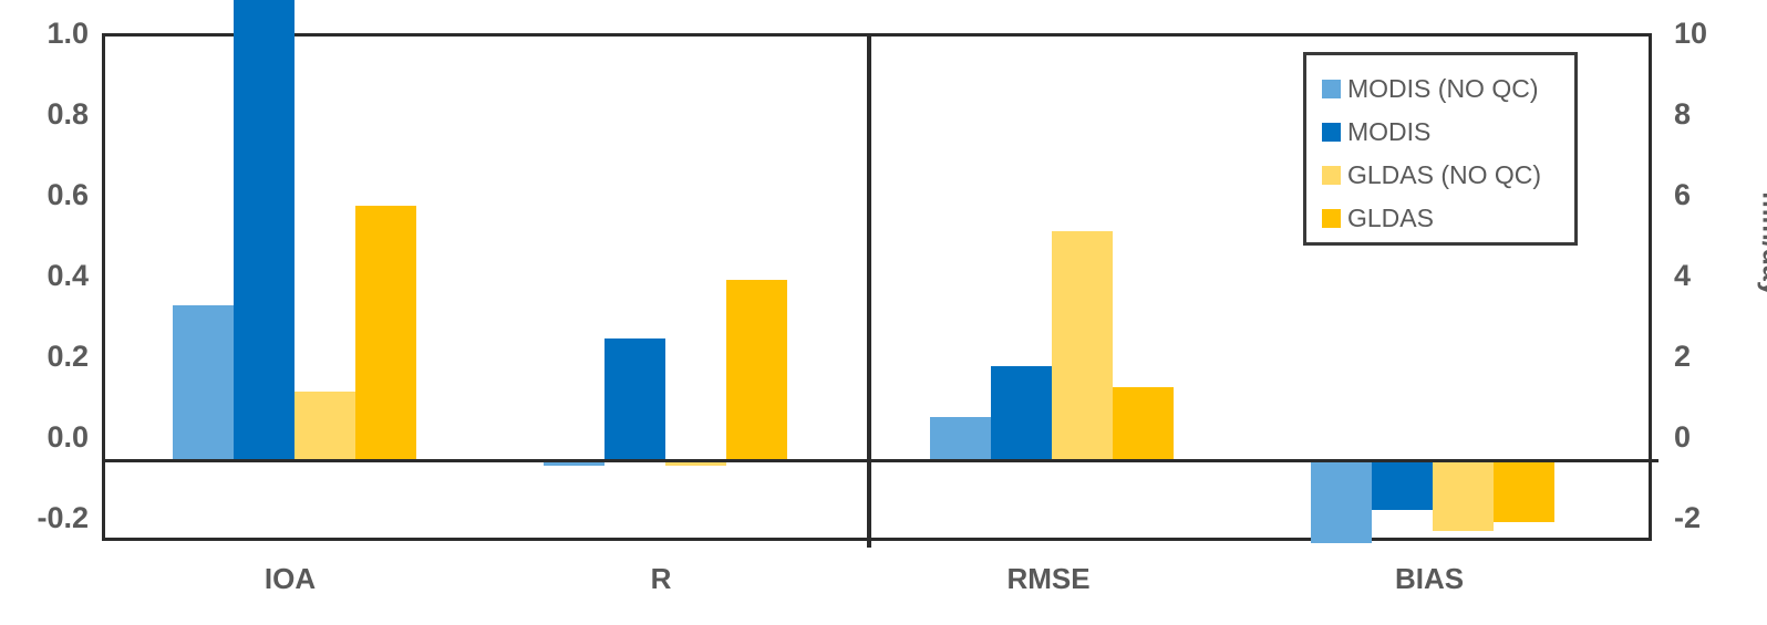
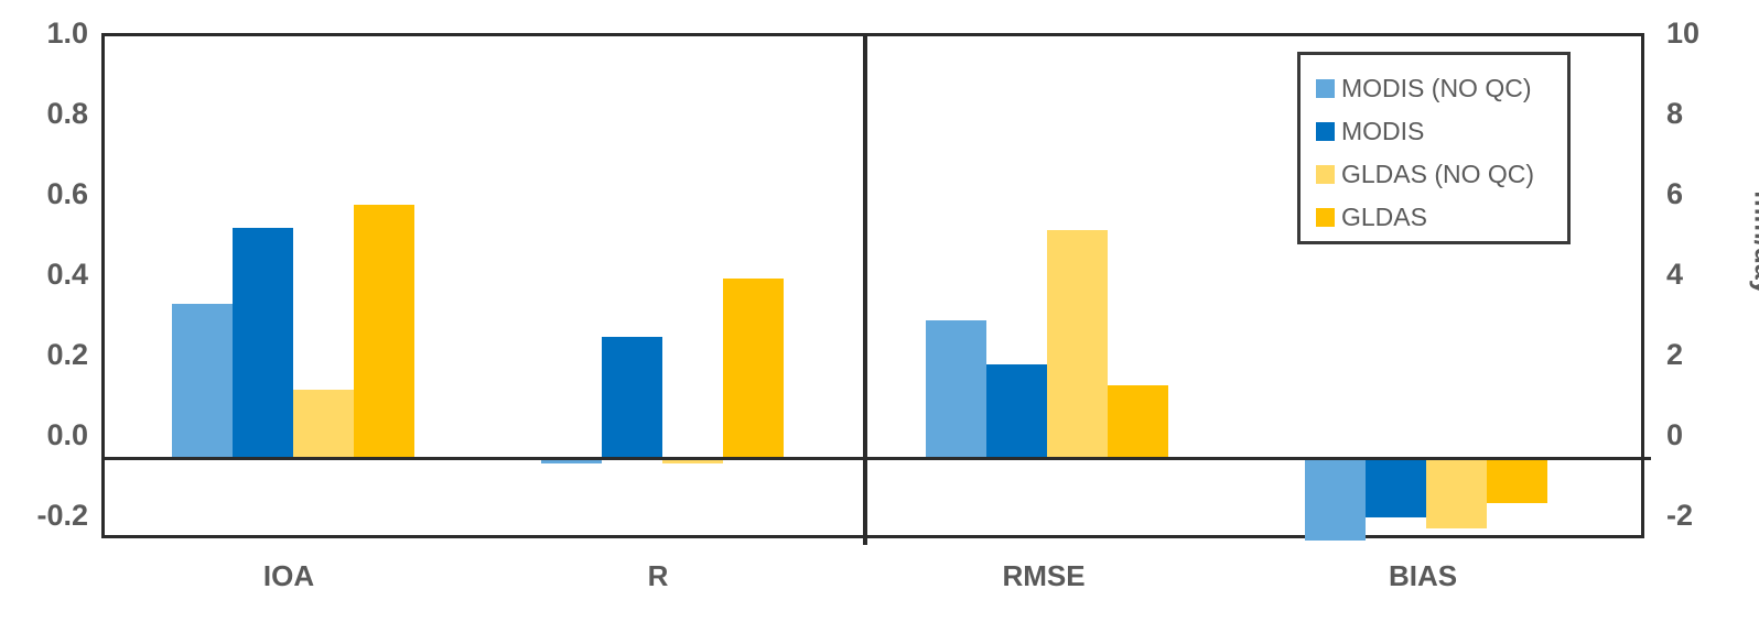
MODIS/IOA: 1.4 -> 0.5
MODIS (NO QC)/RMSE: 1.0 -> 3.2
MODIS/BIAS: -1.2 -> -1.4
GLDAS/BIAS: -1.5 -> -1.1
